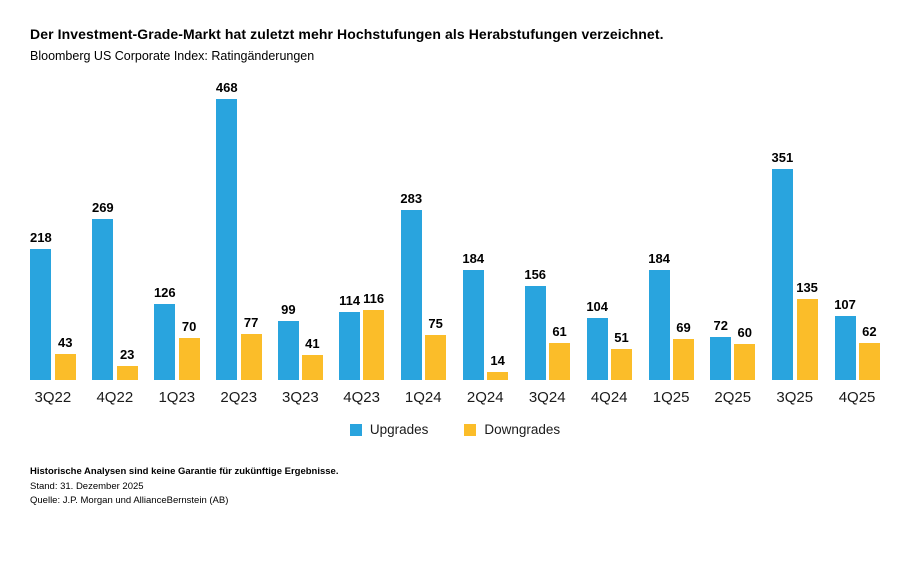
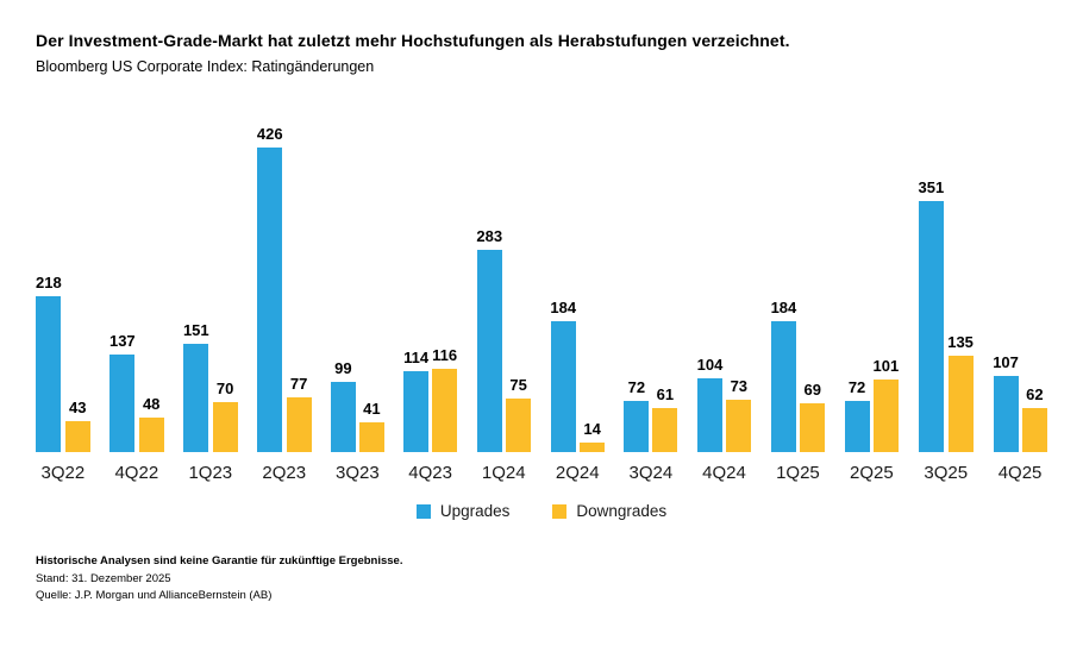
Upgrades/4Q22: 269 -> 137
Downgrades/4Q22: 23 -> 48
Upgrades/1Q23: 126 -> 151
Upgrades/2Q23: 468 -> 426
Upgrades/3Q24: 156 -> 72
Downgrades/4Q24: 51 -> 73
Downgrades/2Q25: 60 -> 101
